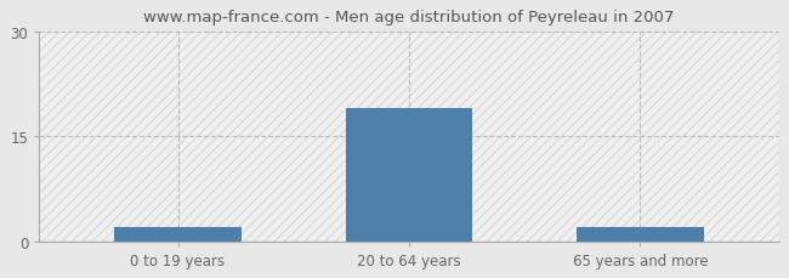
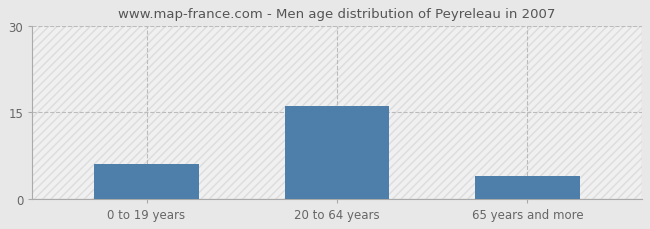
0 to 19 years: 2 -> 6
20 to 64 years: 19 -> 16
65 years and more: 2 -> 4
